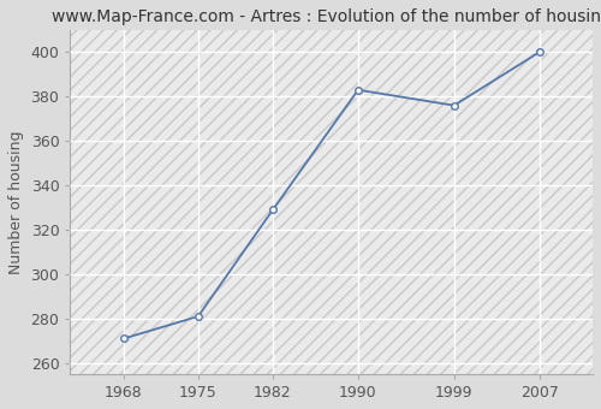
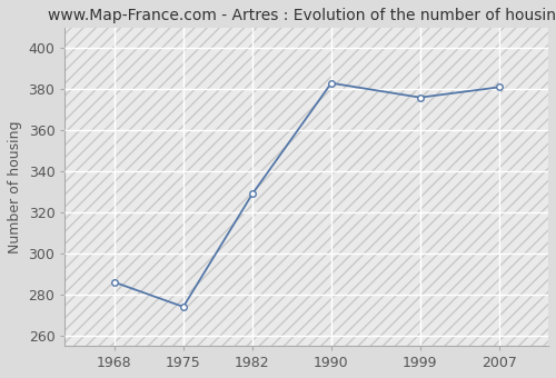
1968: 271 -> 286
1975: 281 -> 274
2007: 400 -> 381
